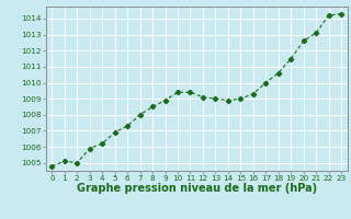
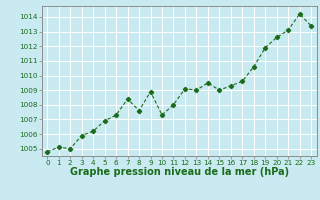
7: 1008.0 -> 1008.4
8: 1008.5 -> 1007.6
10: 1009.4 -> 1007.3
11: 1009.4 -> 1008.0
14: 1008.9 -> 1009.5
17: 1010.0 -> 1009.6
19: 1011.5 -> 1011.9
23: 1014.3 -> 1013.4
